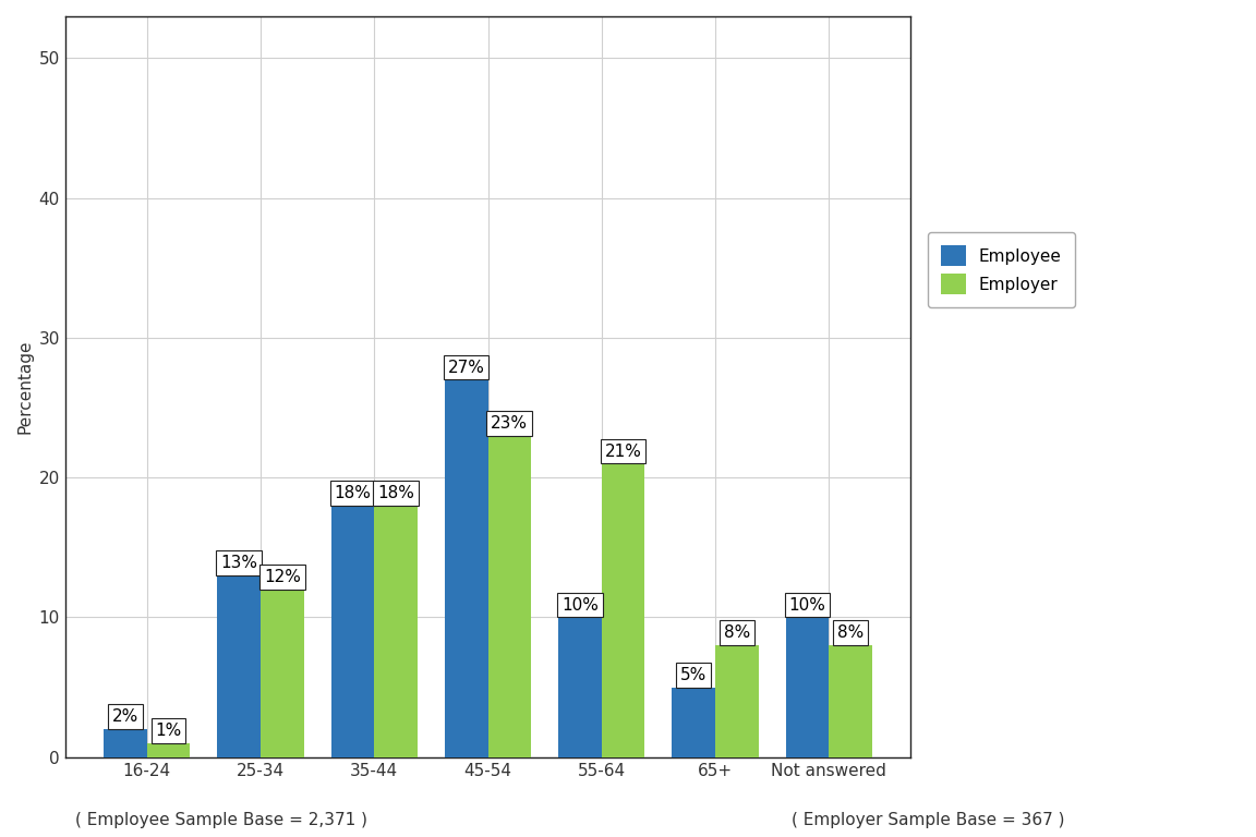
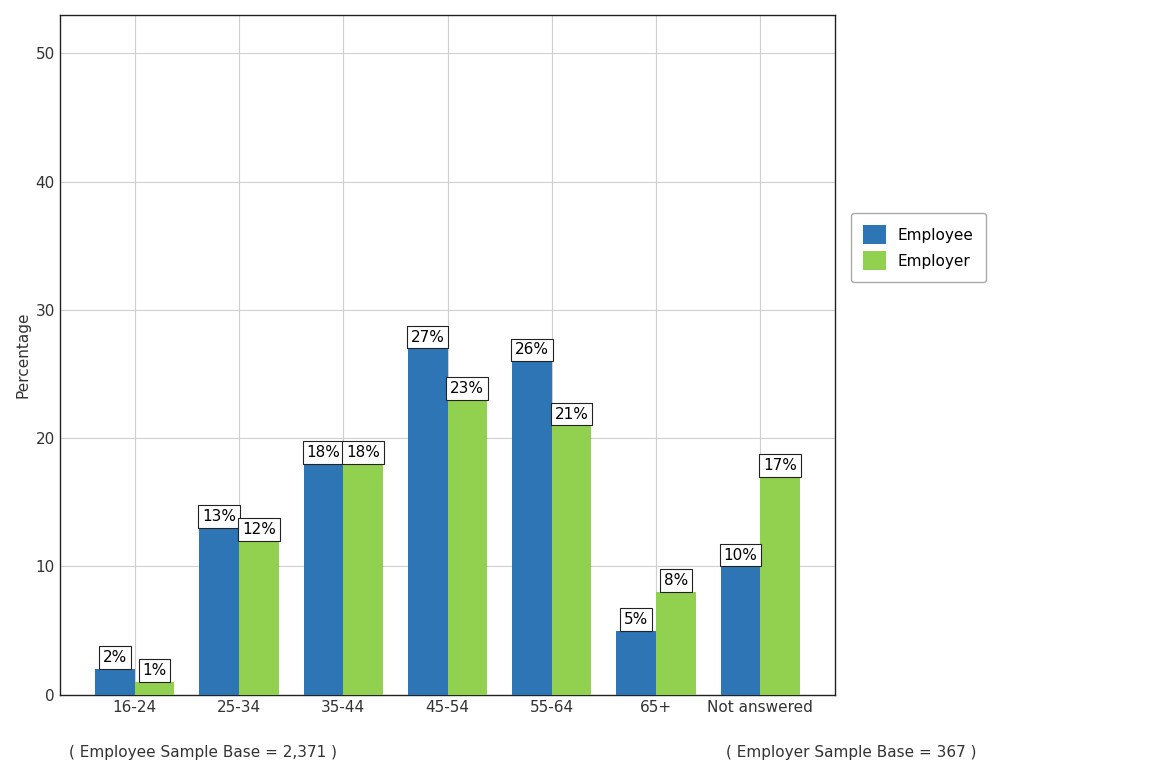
Employee/55-64: 10% -> 26%
Employer/Not answered: 8% -> 17%
